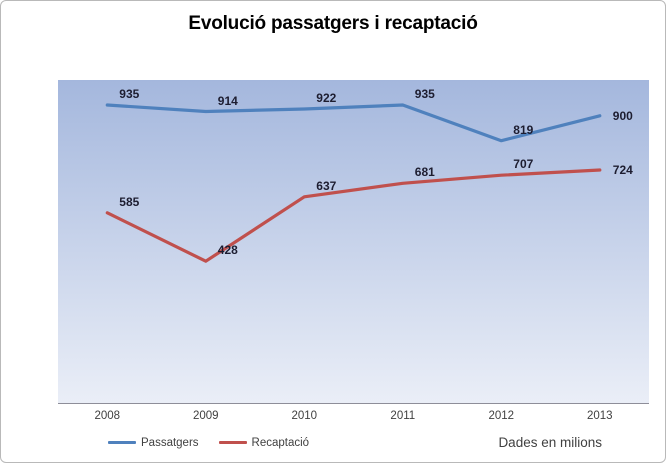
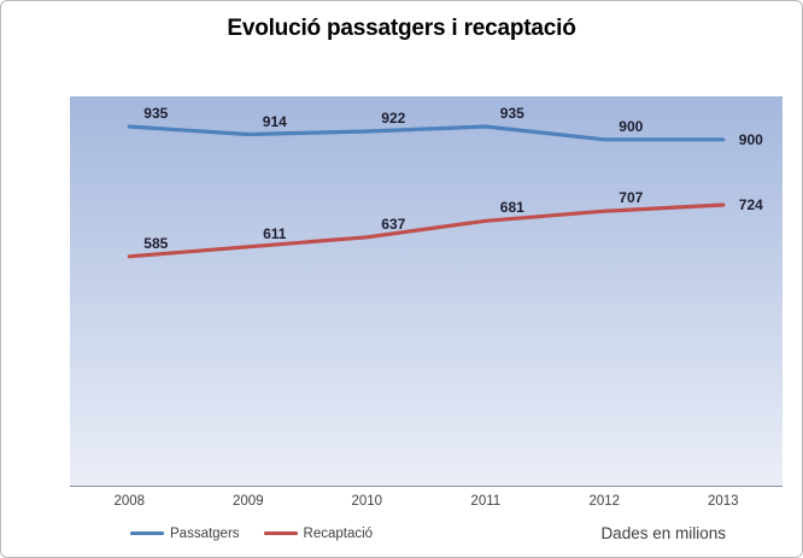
Recaptació/2009: 428 -> 611
Passatgers/2012: 819 -> 900
